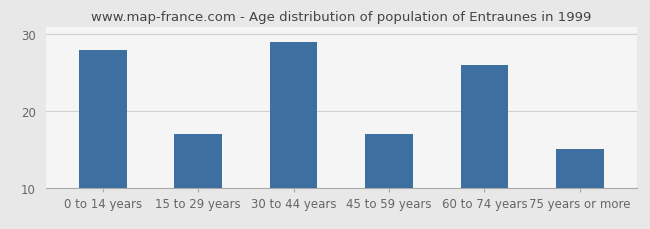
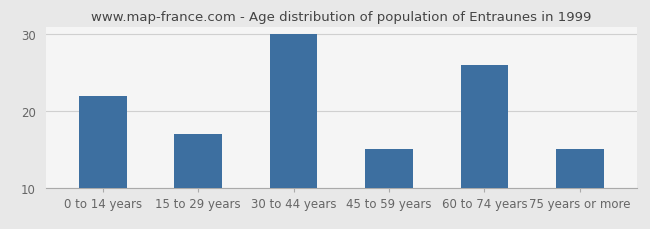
0 to 14 years: 28 -> 22
30 to 44 years: 29 -> 30
45 to 59 years: 17 -> 15
